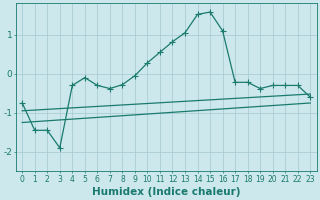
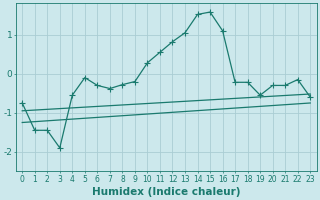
4: -0.30 -> -0.55
9: -0.05 -> -0.20
19: -0.38 -> -0.55
22: -0.30 -> -0.15
